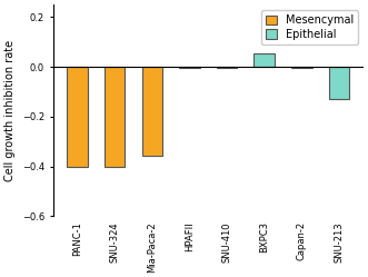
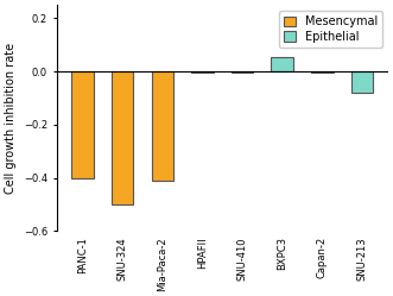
SNU-324: -0.400 -> -0.500
Mia-Paca-2: -0.355 -> -0.410
SNU-213: -0.130 -> -0.080
